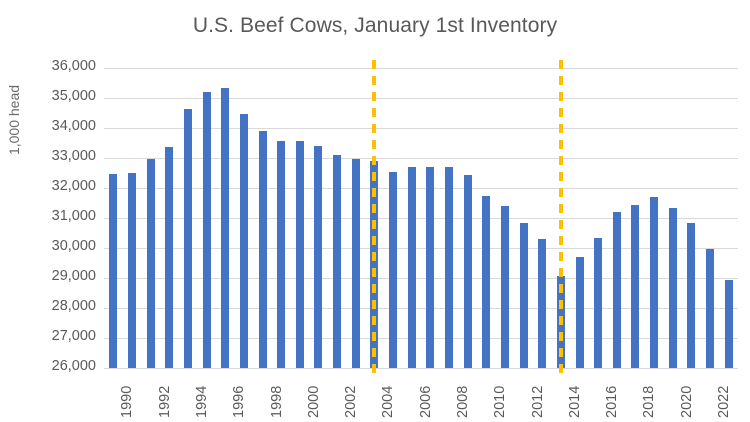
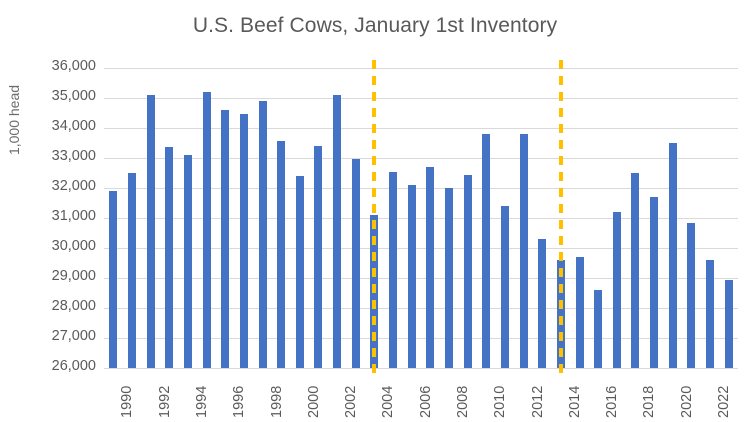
1990: 32500 -> 31900
1992: 33000 -> 35100
1994: 34600 -> 33100
1996: 35300 -> 34600
1998: 33900 -> 34900
2000: 33600 -> 32400
2002: 33100 -> 35100
2004: 32900 -> 31100
2006: 32700 -> 32100
2008: 32700 -> 32000
2010: 31700 -> 33800
2012: 30800 -> 33800
2014: 29100 -> 29600
2016: 30300 -> 28600
2018: 31400 -> 32500
2020: 31300 -> 33500
2022: 30000 -> 29600
